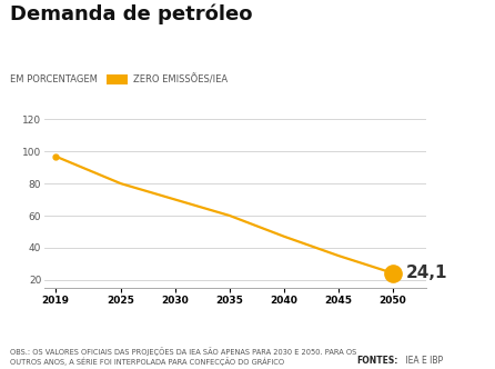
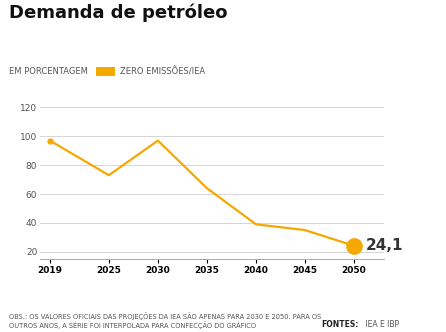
2025: 80 -> 73
2030: 70 -> 97
2035: 60 -> 64
2040: 47 -> 39
